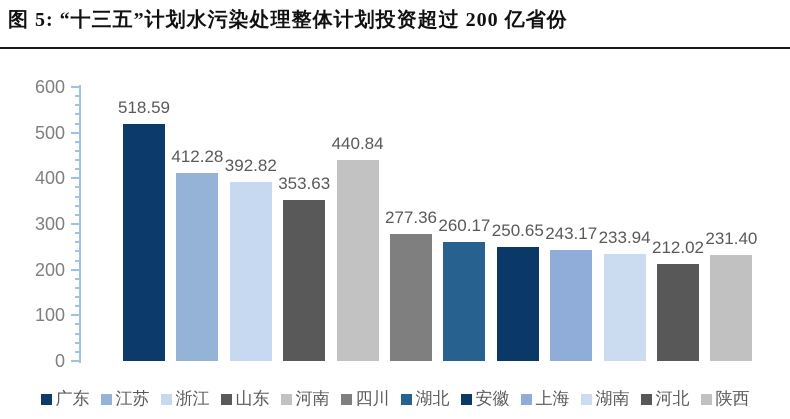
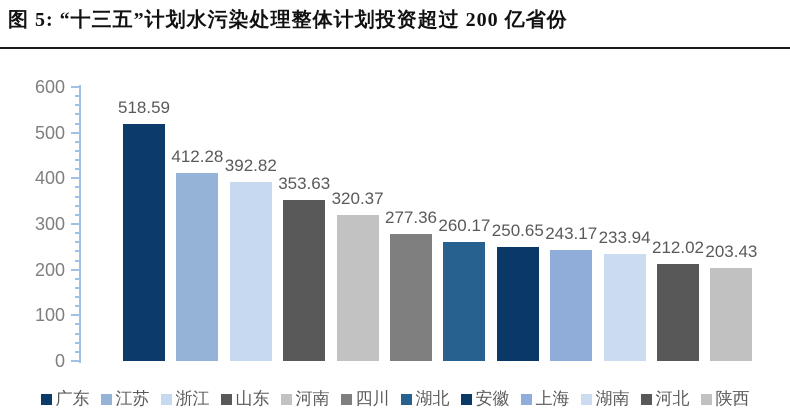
河南: 440.84 -> 320.37
陕西: 231.40 -> 203.43
